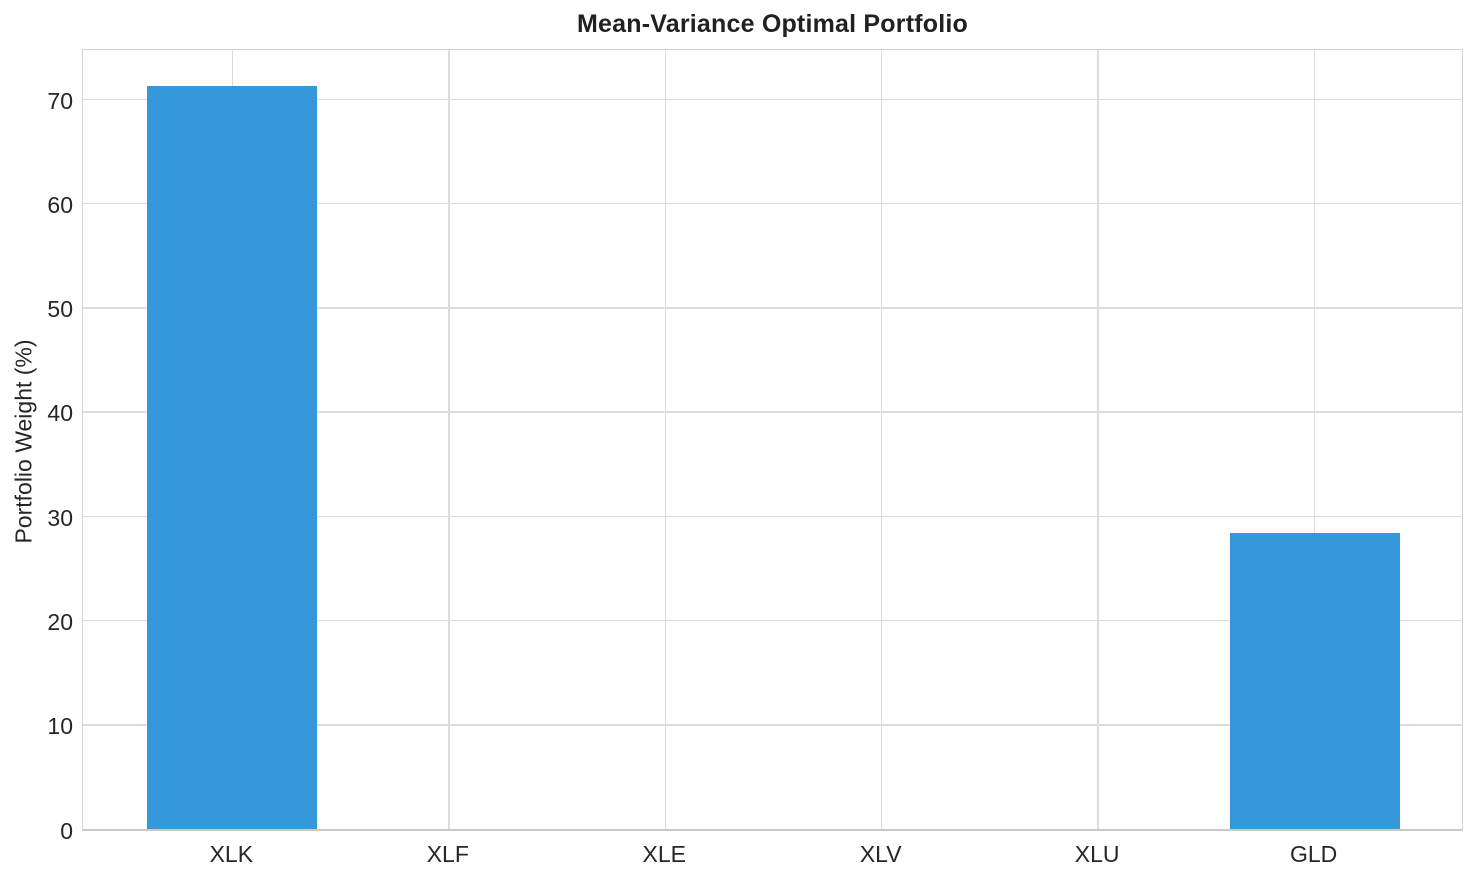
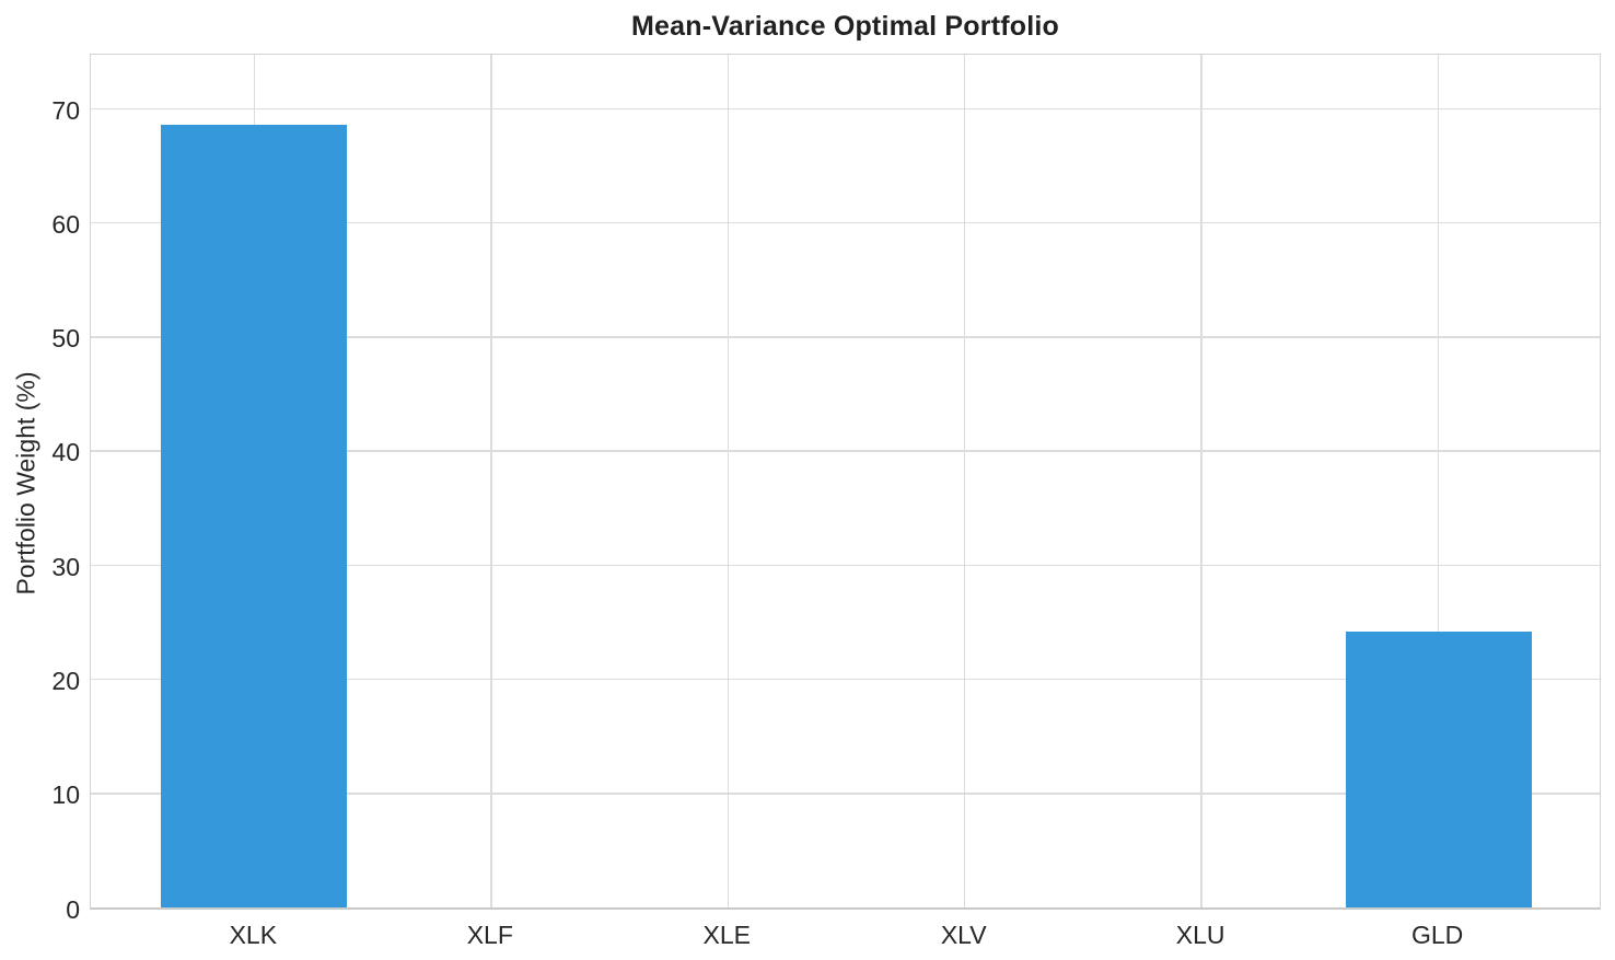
XLK: 71.3 -> 68.6
GLD: 28.4 -> 24.2
